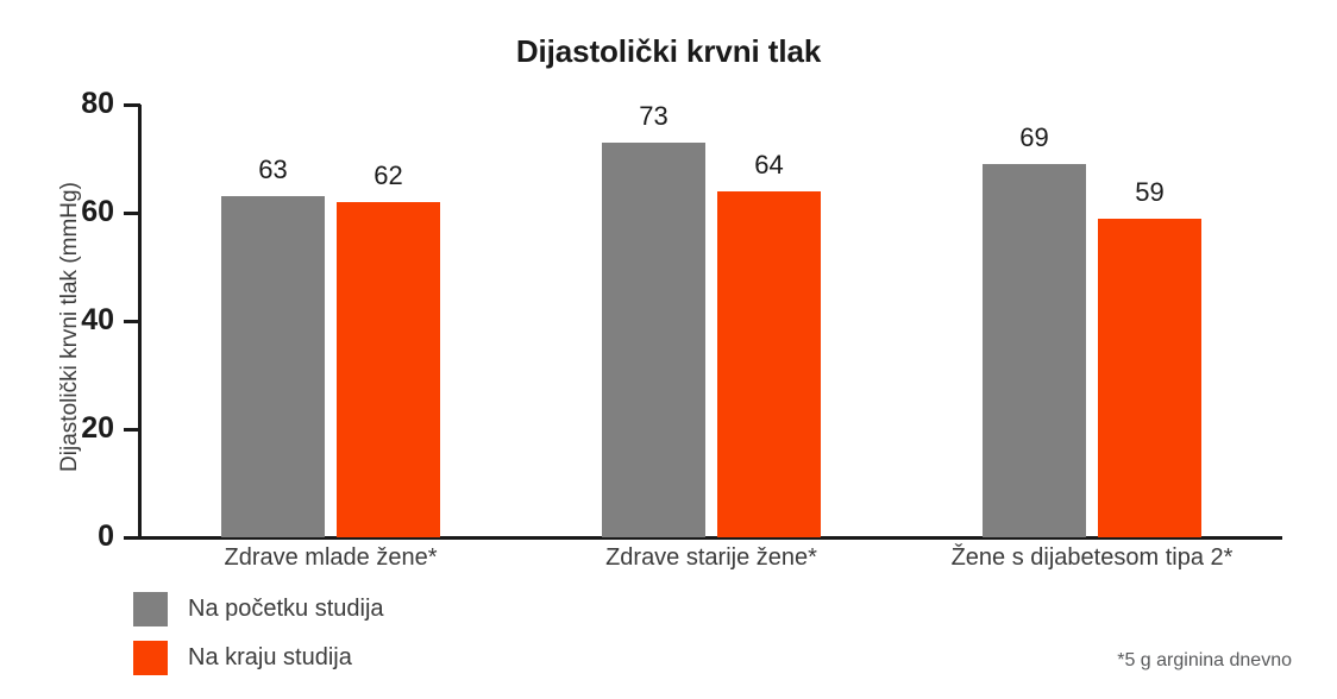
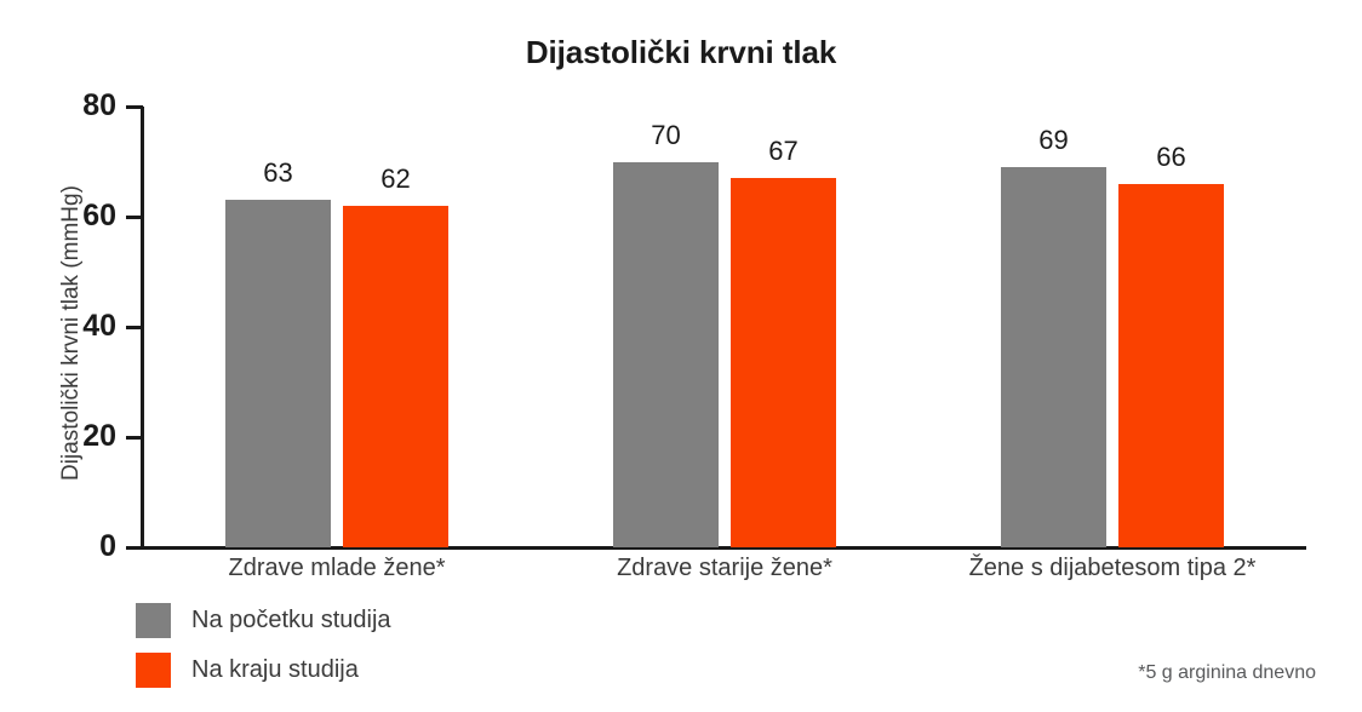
Na početku studija/Zdrave starije žene*: 73 -> 70
Na kraju studija/Zdrave starije žene*: 64 -> 67
Na kraju studija/Žene s dijabetesom tipa 2*: 59 -> 66
